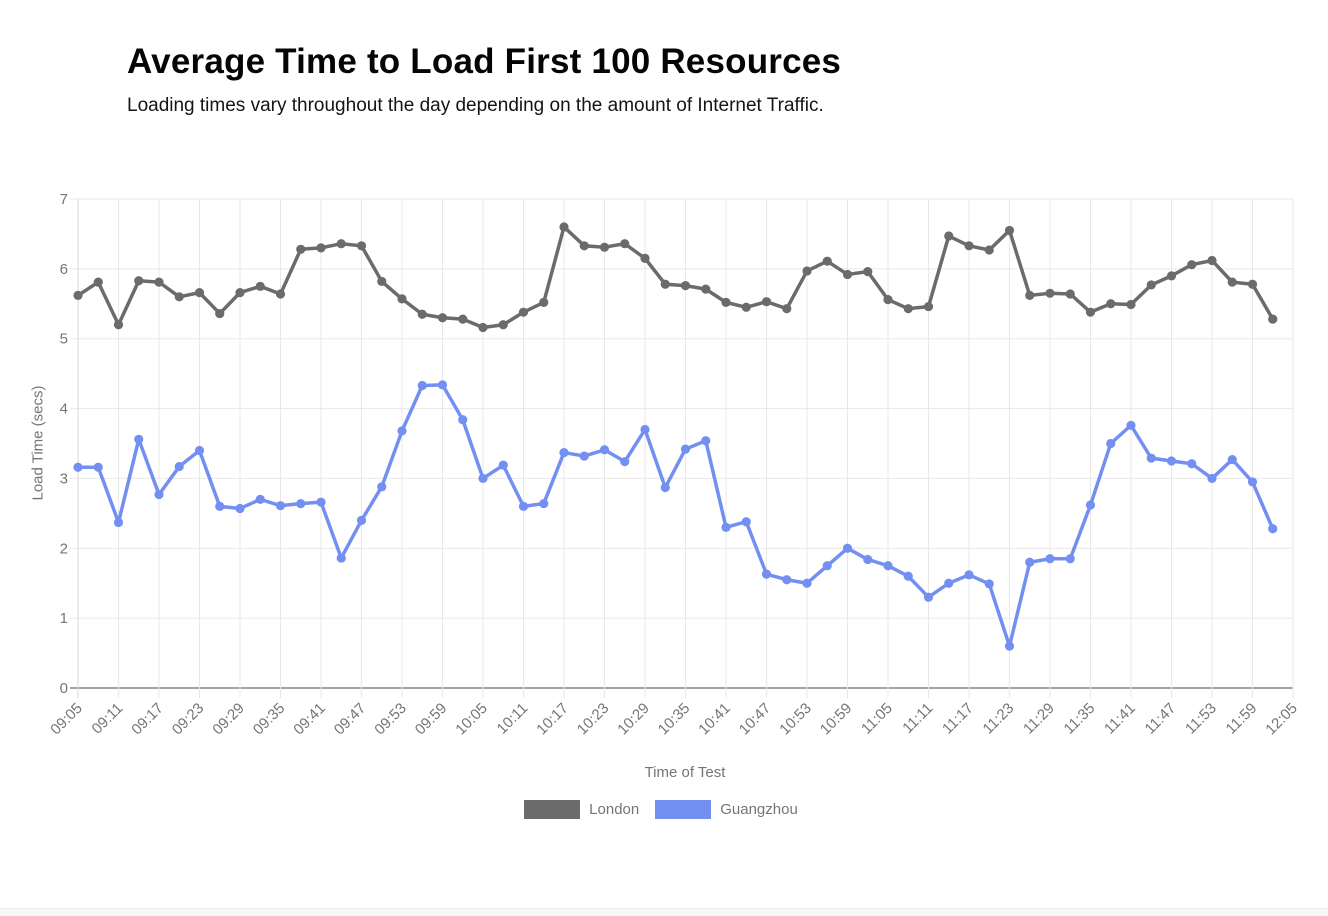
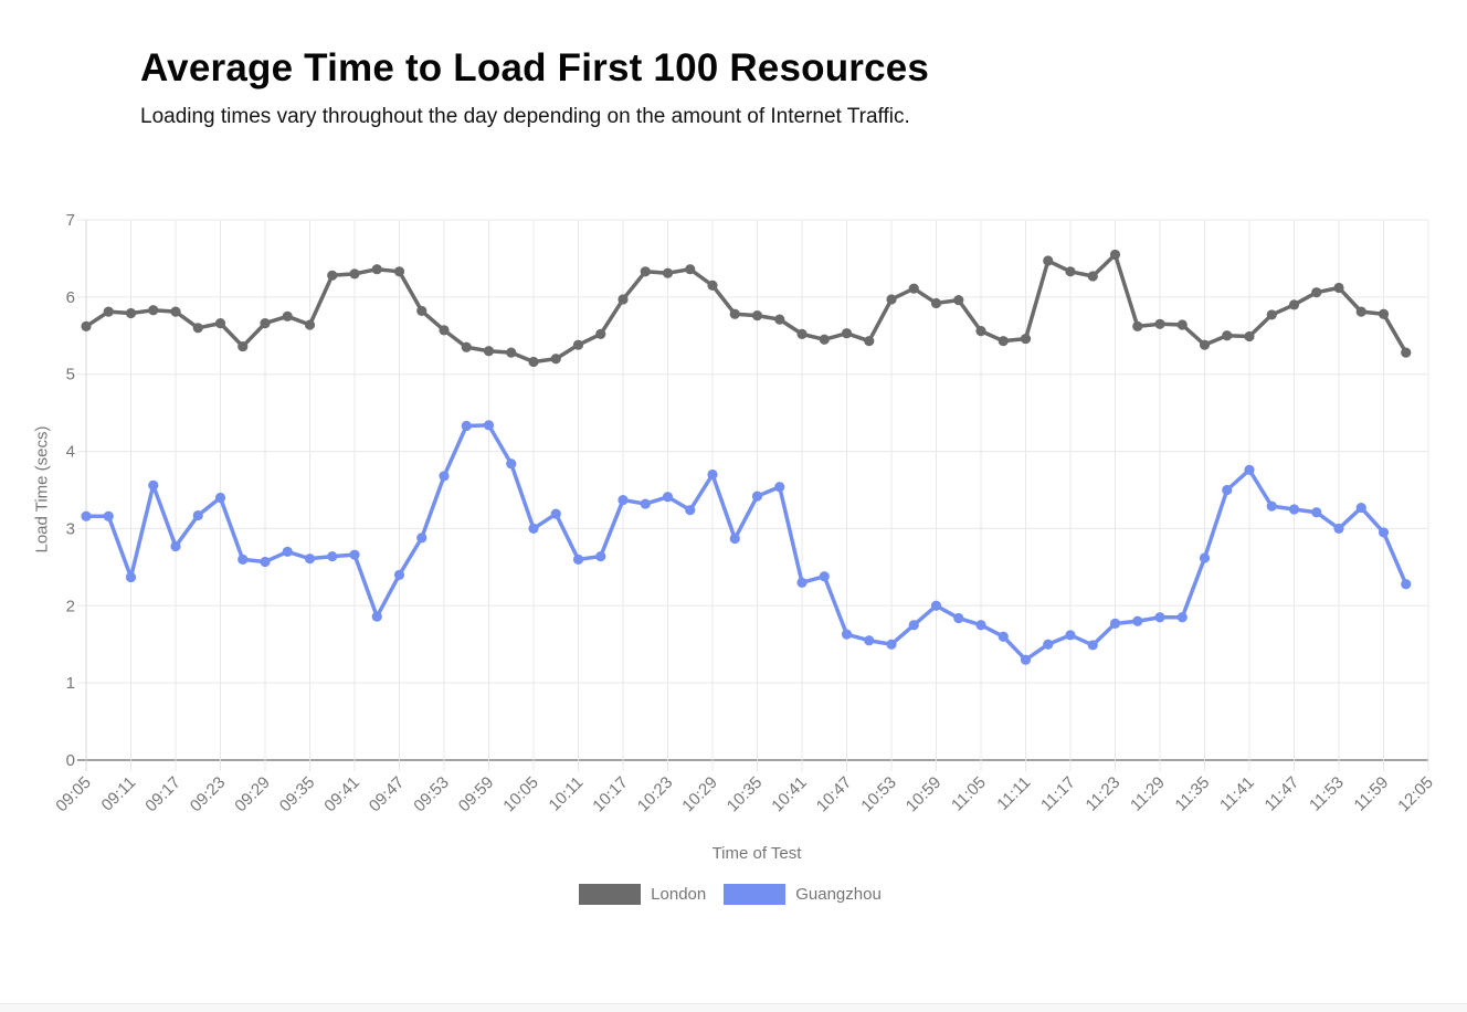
London/09:11: 5.2 -> 5.8
London/10:17: 6.6 -> 6.0
Guangzhou/11:23: 0.6 -> 1.8
